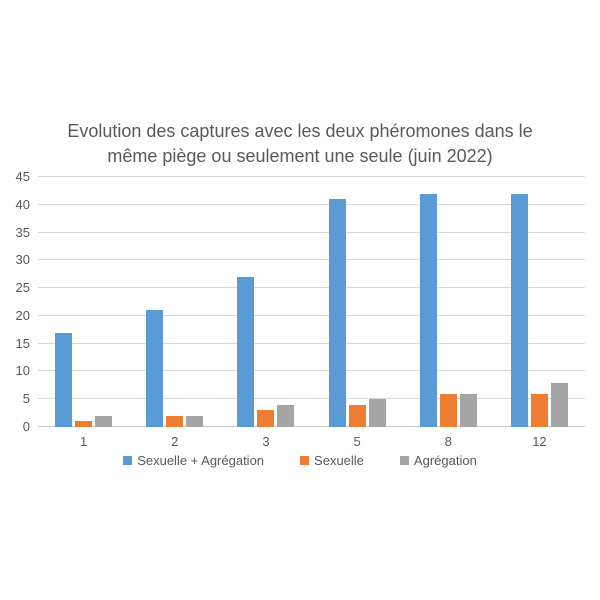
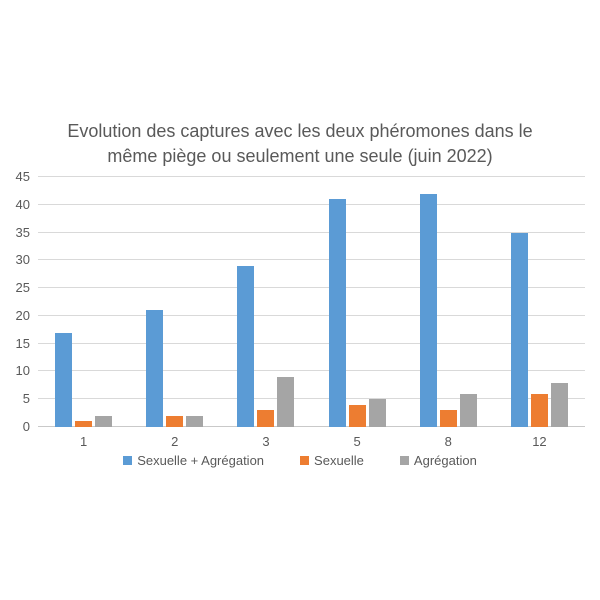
Sexuelle + Agrégation/3: 27 -> 29
Agrégation/3: 4 -> 9
Sexuelle/8: 6 -> 3
Sexuelle + Agrégation/12: 42 -> 35
